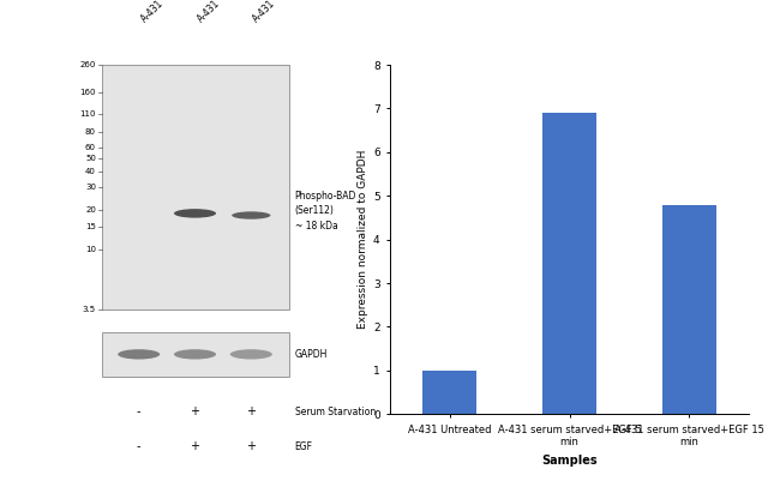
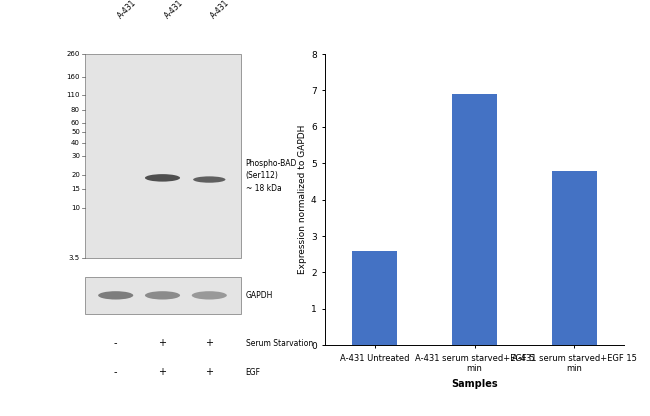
A-431 Untreated: 1.0 -> 2.6
